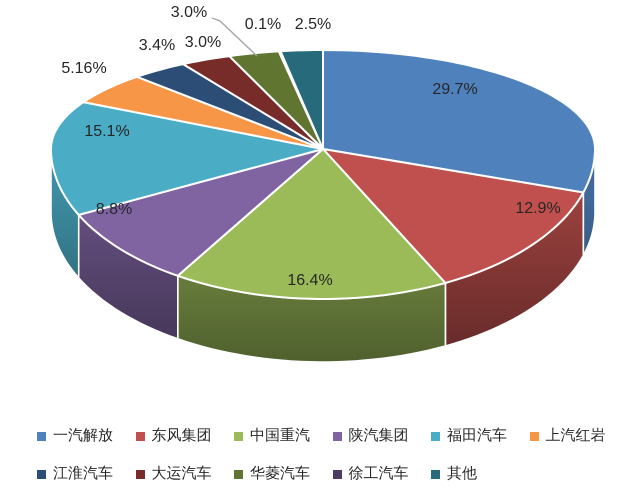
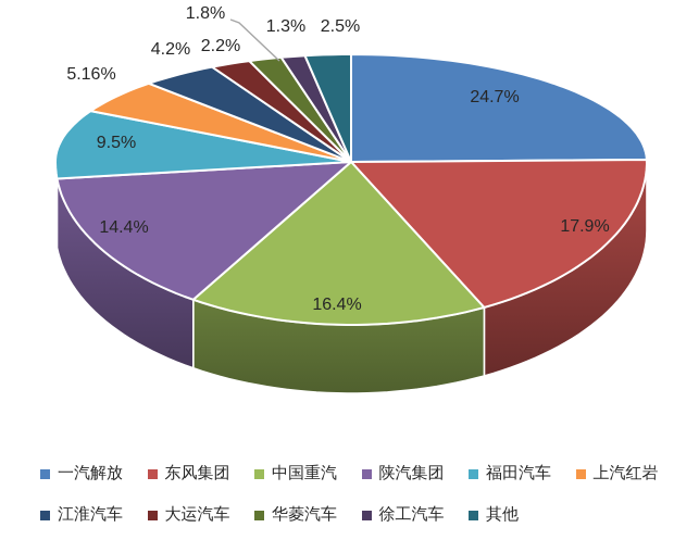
一汽解放: 29.7% -> 24.7%
东风集团: 12.9% -> 17.9%
陕汽集团: 8.8% -> 14.4%
福田汽车: 15.1% -> 9.5%
江淮汽车: 3.4% -> 4.2%
大运汽车: 3.0% -> 2.2%
华菱汽车: 3.0% -> 1.8%
徐工汽车: 0.1% -> 1.3%
